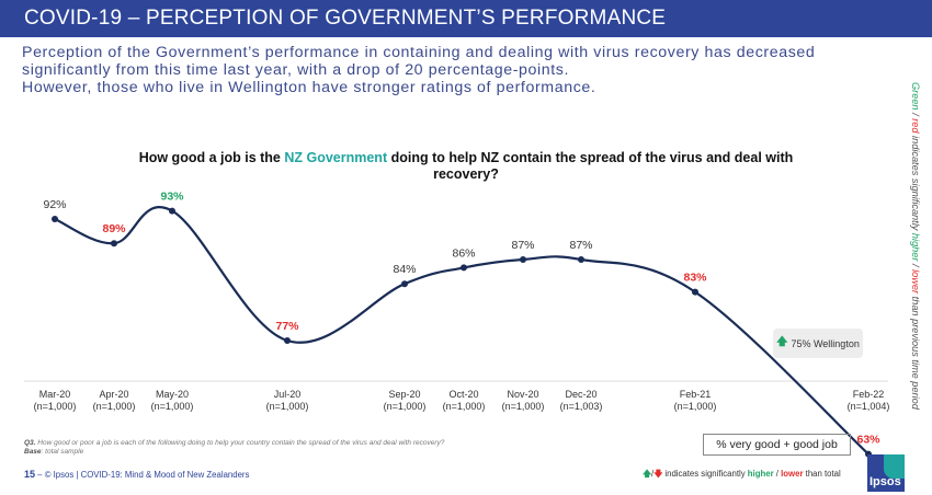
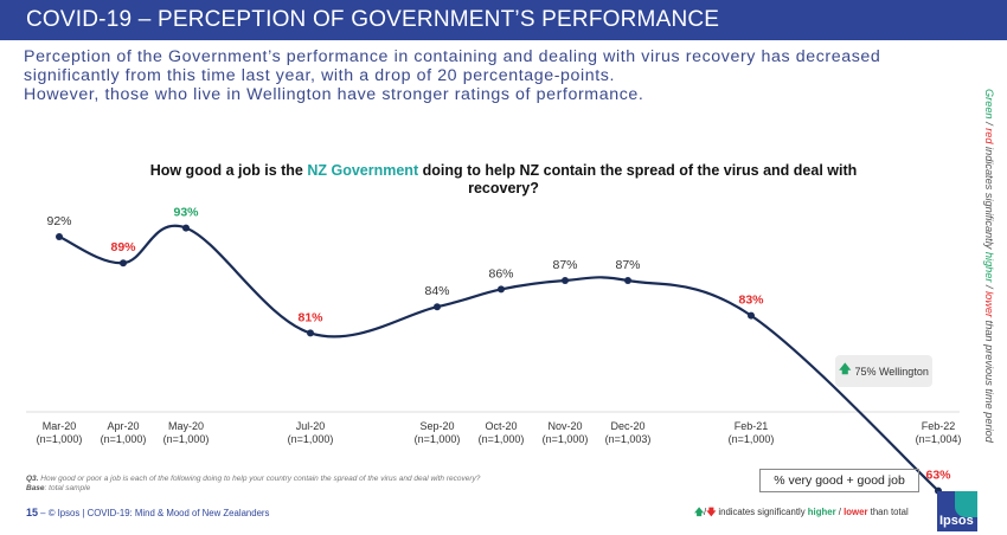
Jul-20: 77% -> 81%
